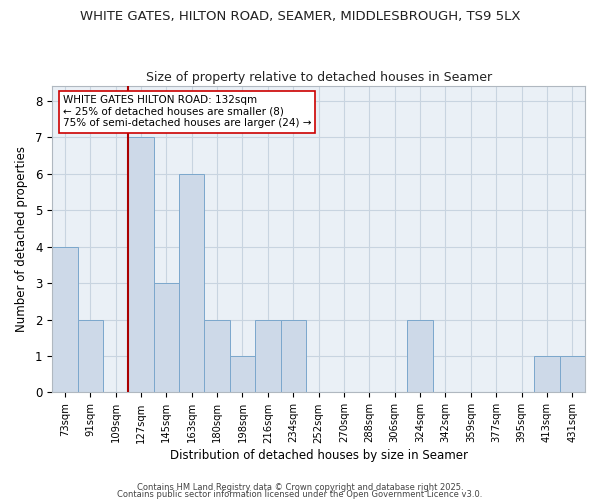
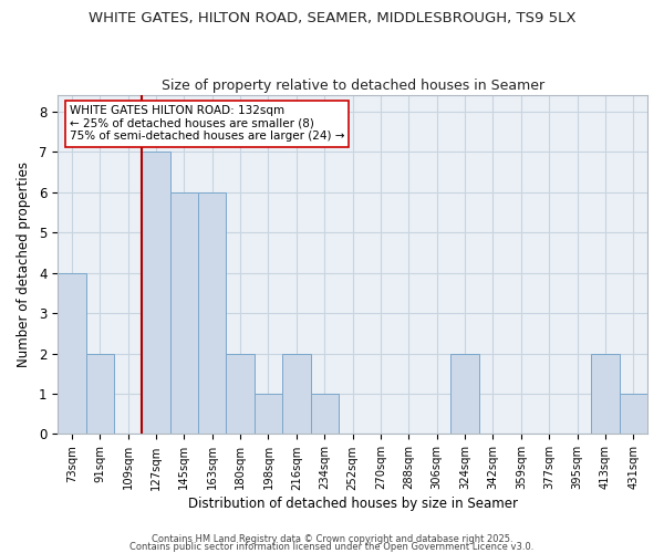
145sqm: 3 -> 6
234sqm: 2 -> 1
413sqm: 1 -> 2
